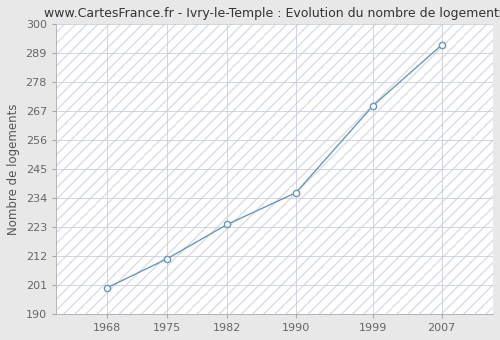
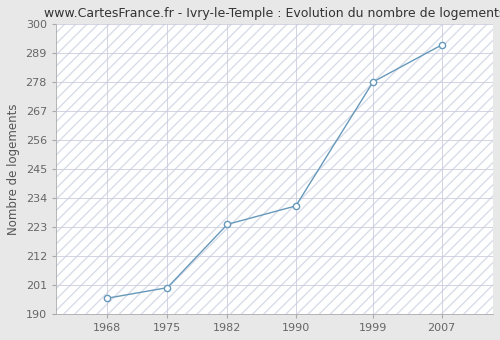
1968: 200 -> 196
1975: 211 -> 200
1990: 236 -> 231
1999: 269 -> 278
